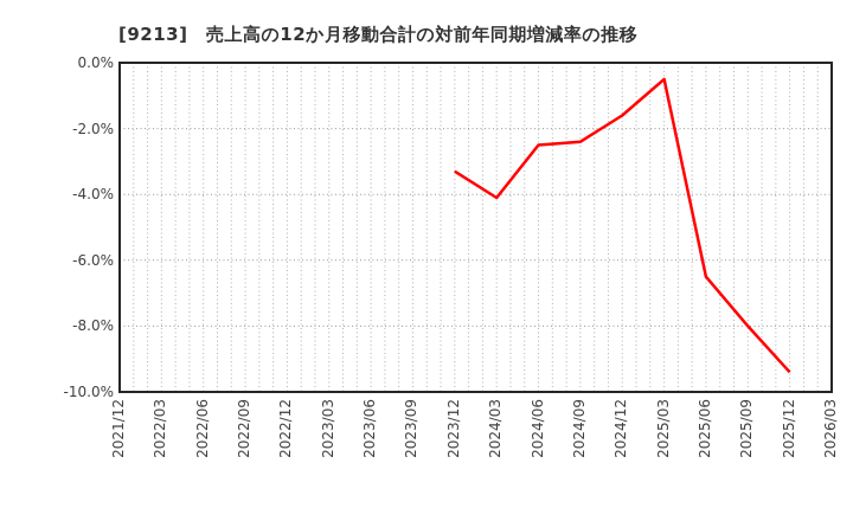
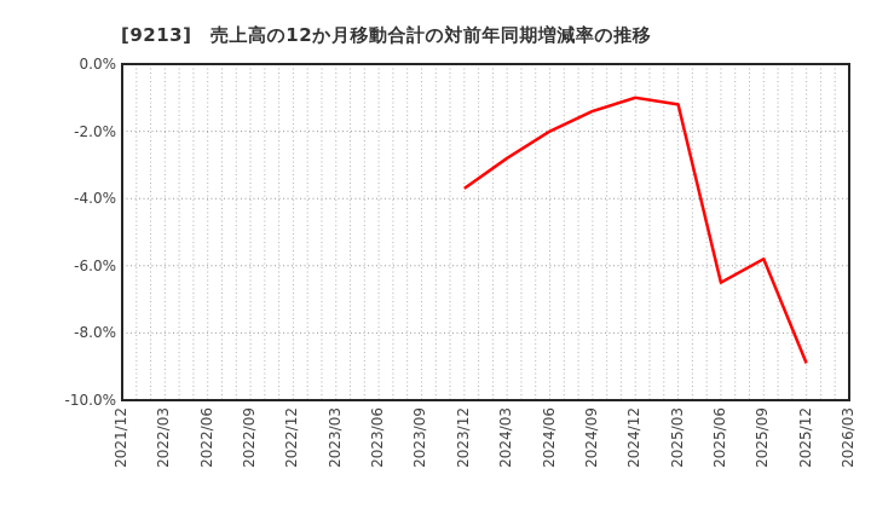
2023/12: -3.3% -> -3.7%
2024/03: -4.1% -> -2.8%
2024/06: -2.5% -> -2.0%
2024/09: -2.4% -> -1.4%
2024/12: -1.6% -> -1.0%
2025/03: -0.5% -> -1.2%
2025/09: -8.0% -> -5.8%
2025/12: -9.4% -> -8.9%
